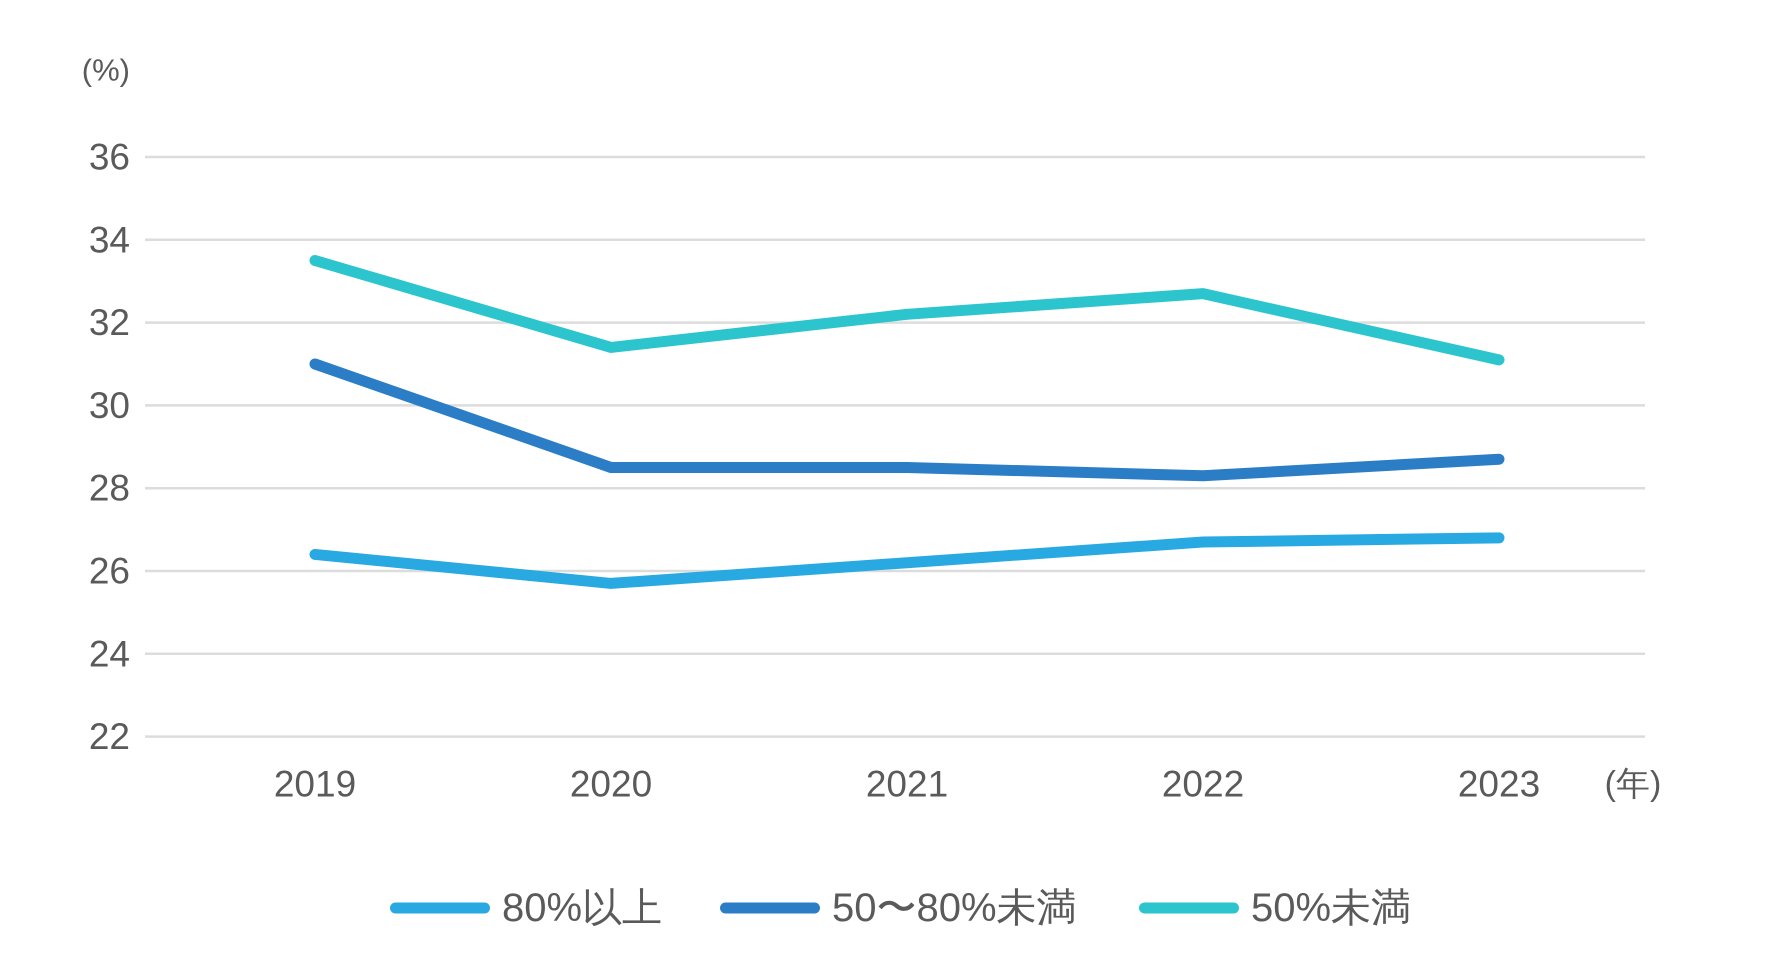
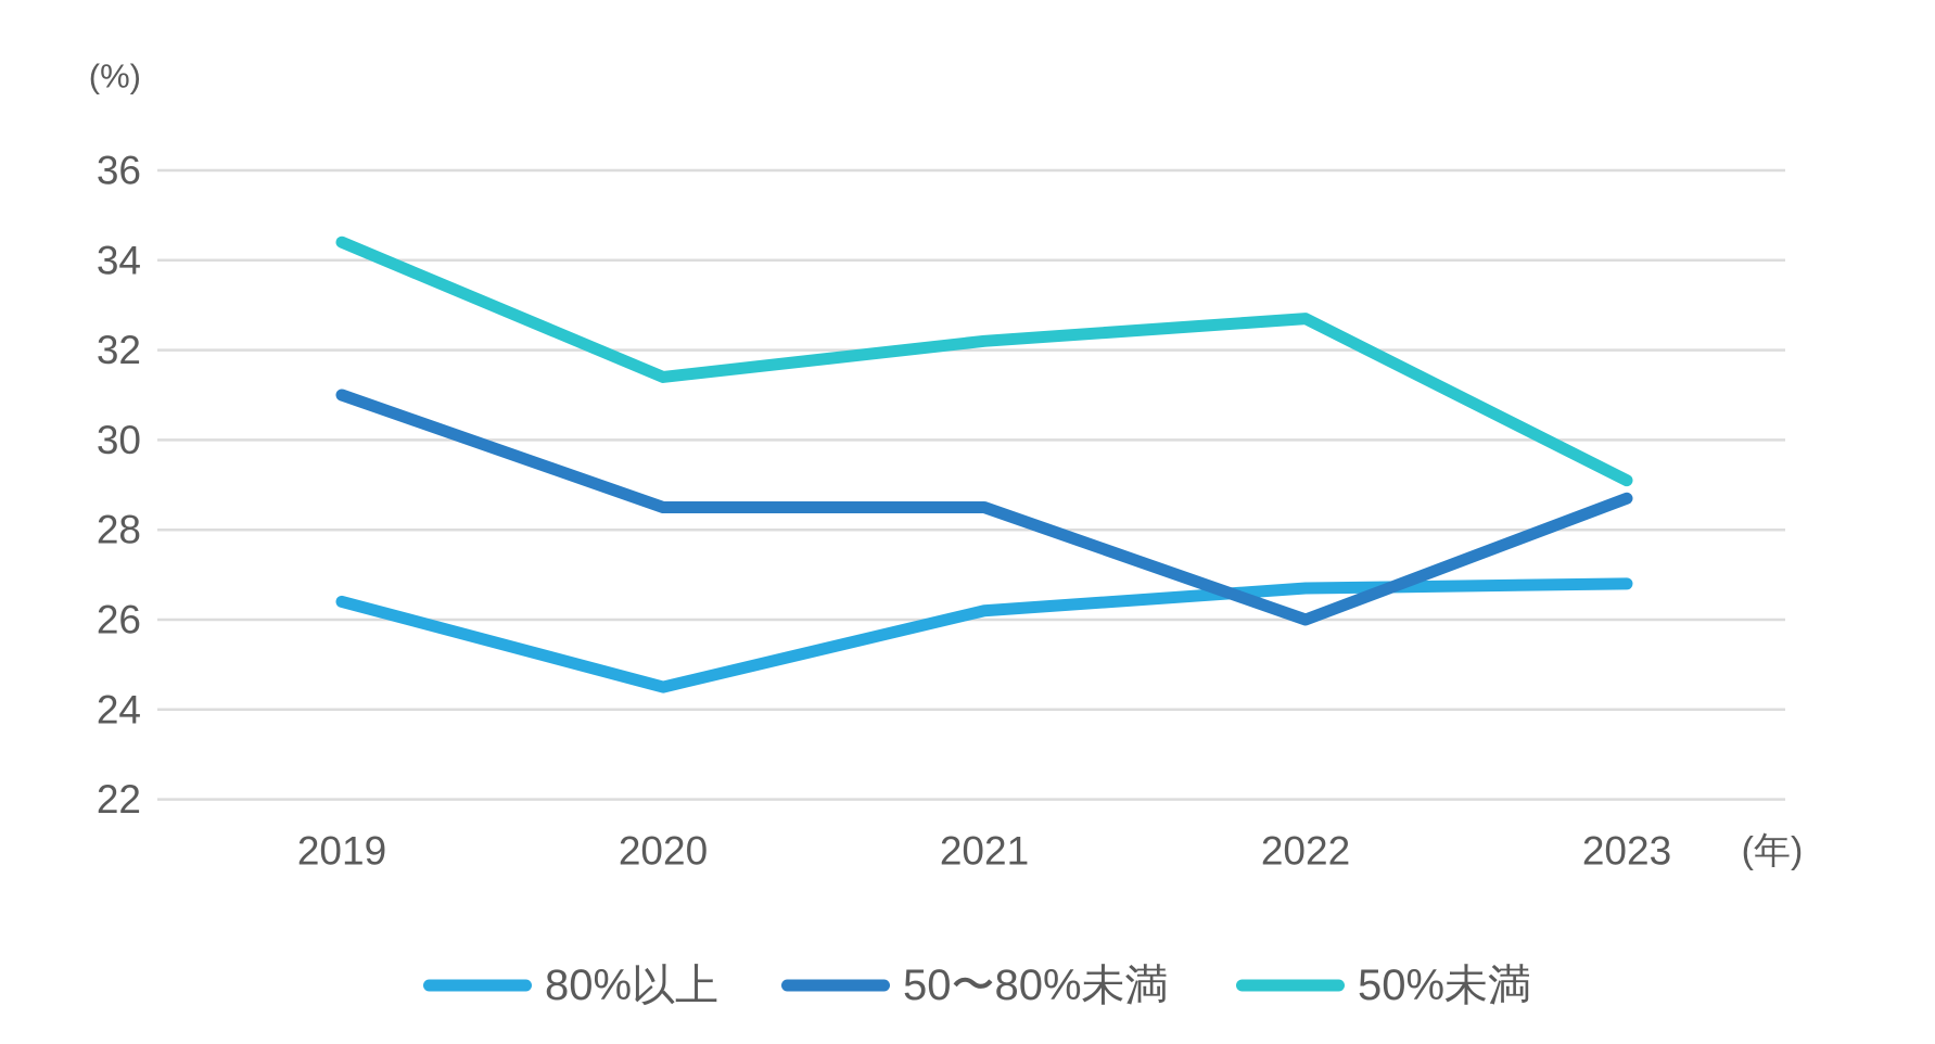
50%未満/2019: 33.5 -> 34.4
80%以上/2020: 25.7 -> 24.5
50〜80%未満/2022: 28.3 -> 26.0
50%未満/2023: 31.1 -> 29.1
